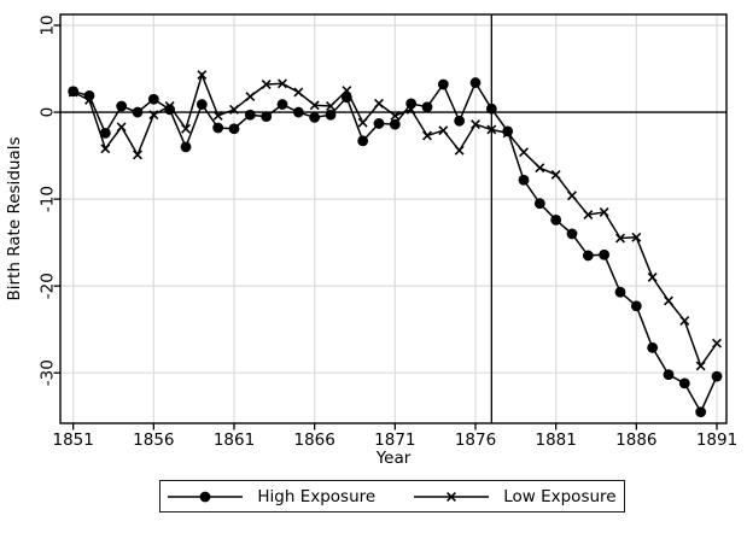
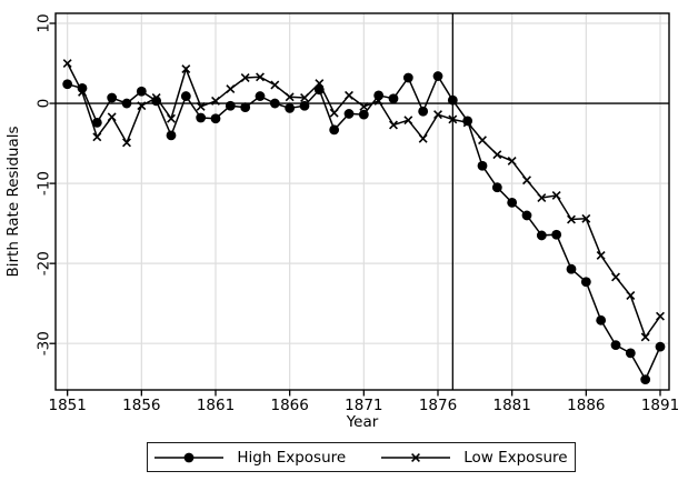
Low Exposure/1851: 2 -> 5
